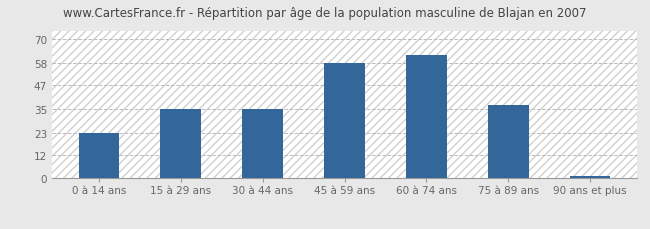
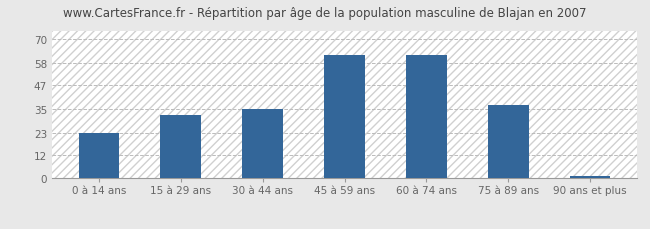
15 à 29 ans: 35 -> 32
45 à 59 ans: 58 -> 62
